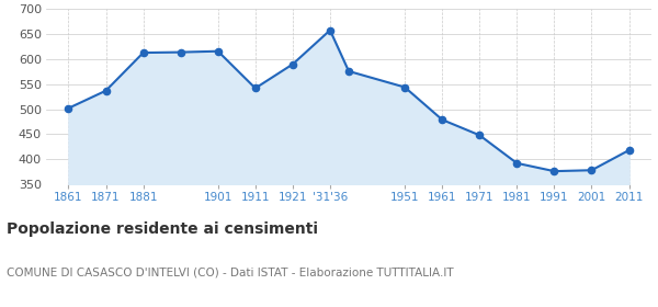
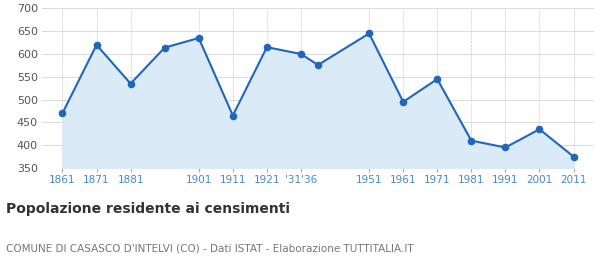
1861: 502 -> 470
1871: 537 -> 620
1881: 613 -> 535
1901: 616 -> 635
1911: 542 -> 465
1921: 590 -> 615
'31'36: 658 -> 600
1951: 544 -> 645
1961: 479 -> 495
1971: 448 -> 545
1981: 392 -> 410
1991: 376 -> 395
2001: 378 -> 435
2011: 418 -> 375
